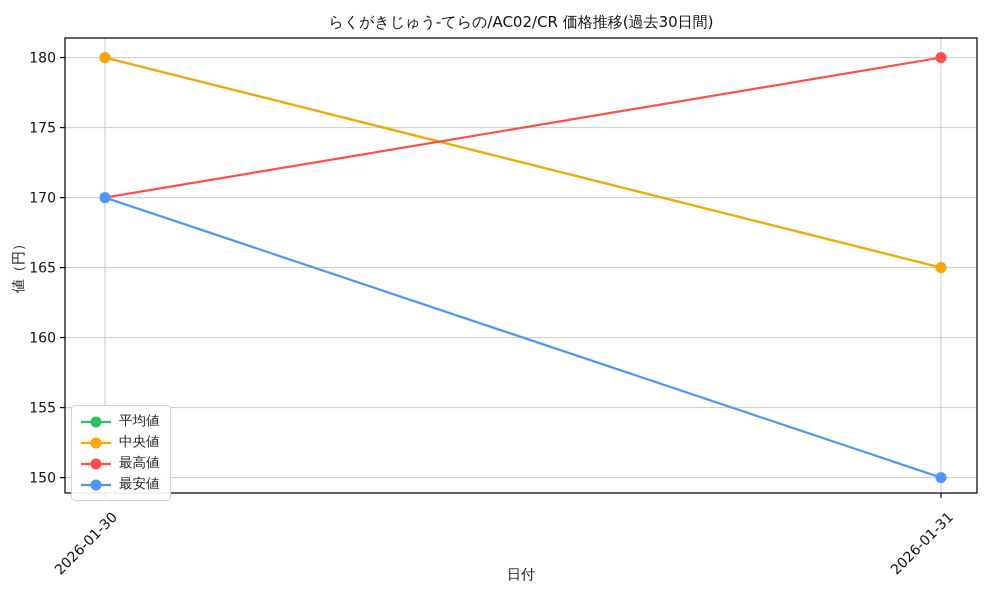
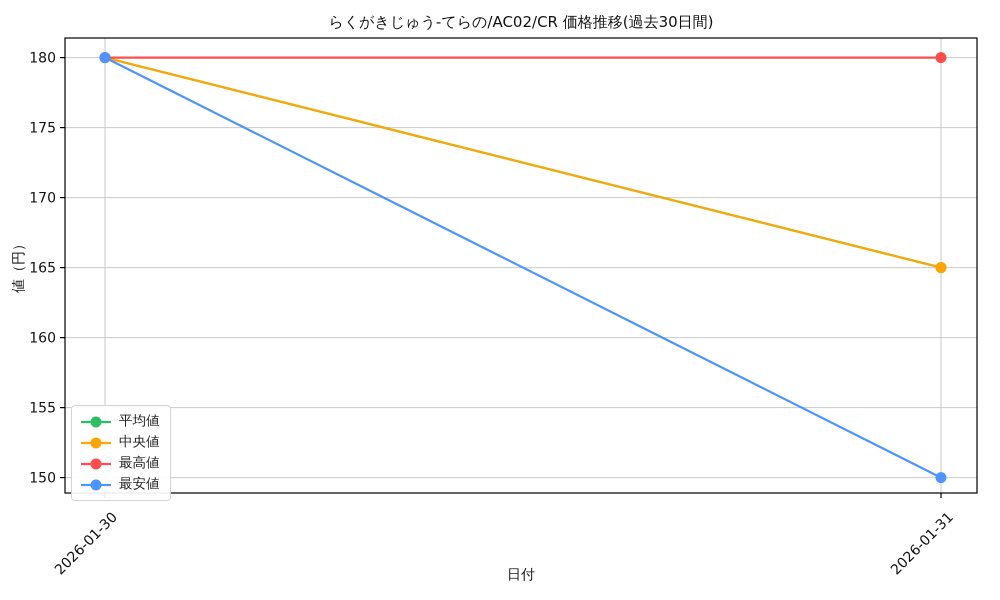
最高値/2026-01-30: 170 -> 180
最安値/2026-01-30: 170 -> 180
